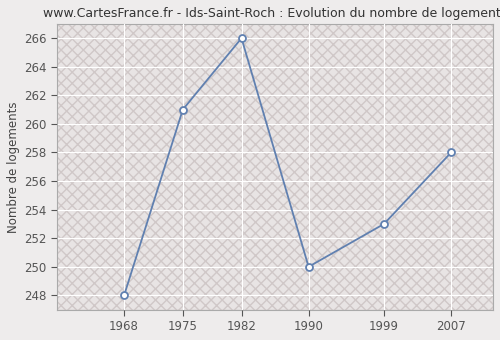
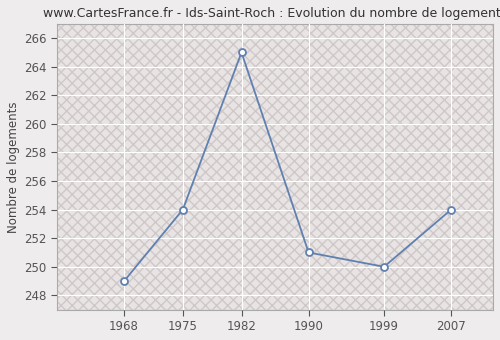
1968: 248 -> 249
1975: 261 -> 254
1982: 266 -> 265
1990: 250 -> 251
1999: 253 -> 250
2007: 258 -> 254
